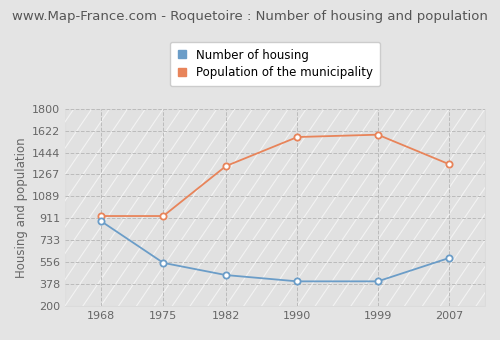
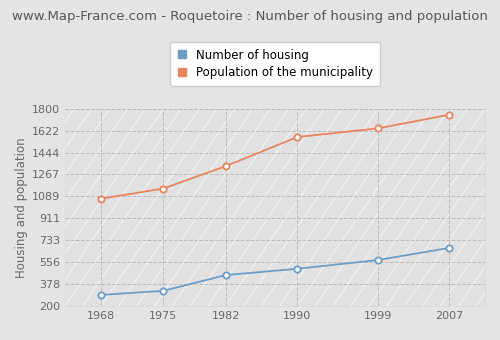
Number of housing/1968: 890 -> 290
Population of the municipality/1968: 930 -> 1070
Number of housing/1975: 550 -> 320
Population of the municipality/1975: 930 -> 1150
Number of housing/1990: 400 -> 500
Number of housing/1999: 400 -> 570
Population of the municipality/1999: 1590 -> 1640
Number of housing/2007: 590 -> 670
Population of the municipality/2007: 1350 -> 1750
